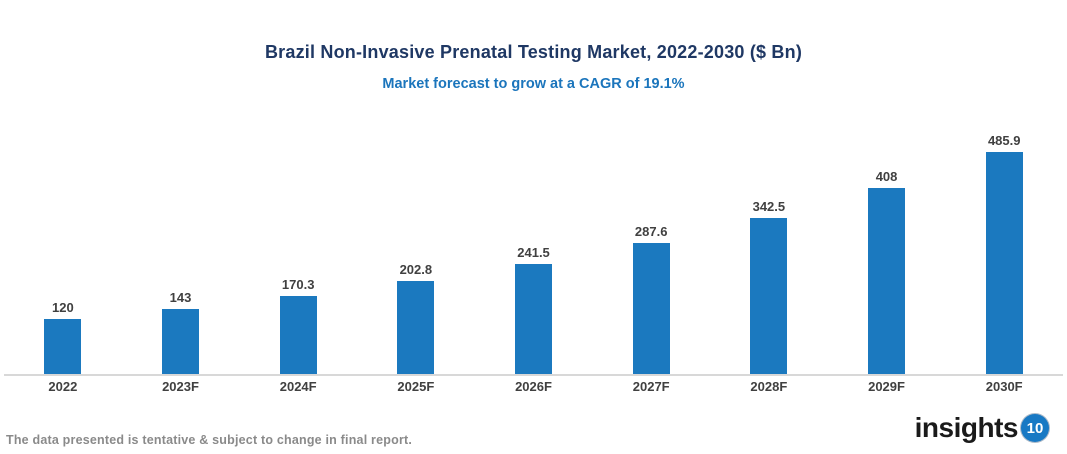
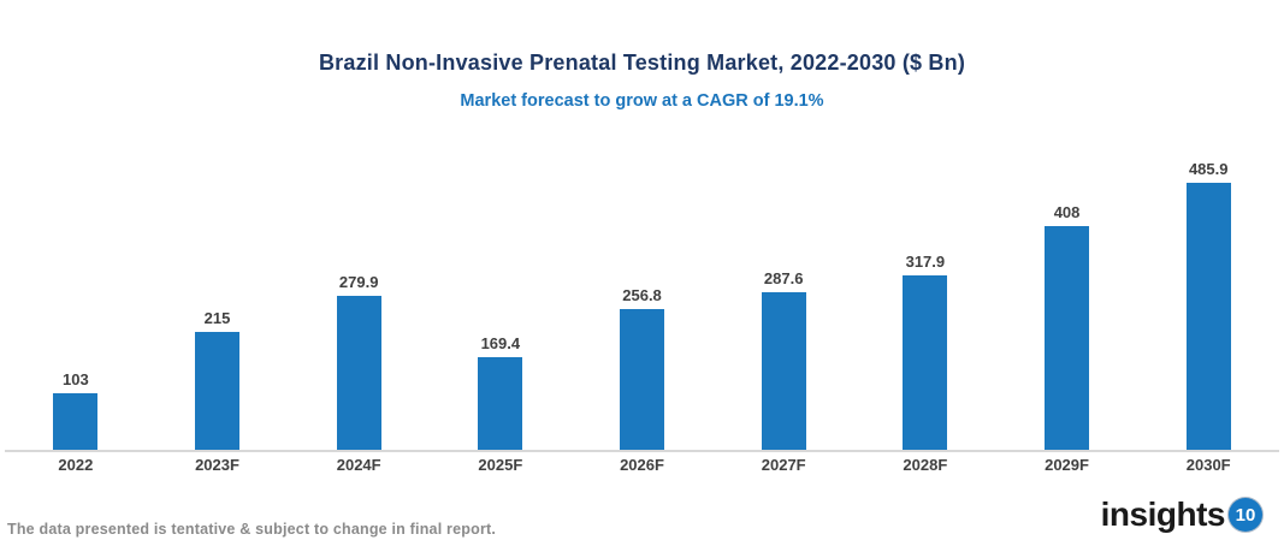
2022: 120 -> 103
2023F: 143 -> 215
2024F: 170.3 -> 279.9
2025F: 202.8 -> 169.4
2026F: 241.5 -> 256.8
2028F: 342.5 -> 317.9
